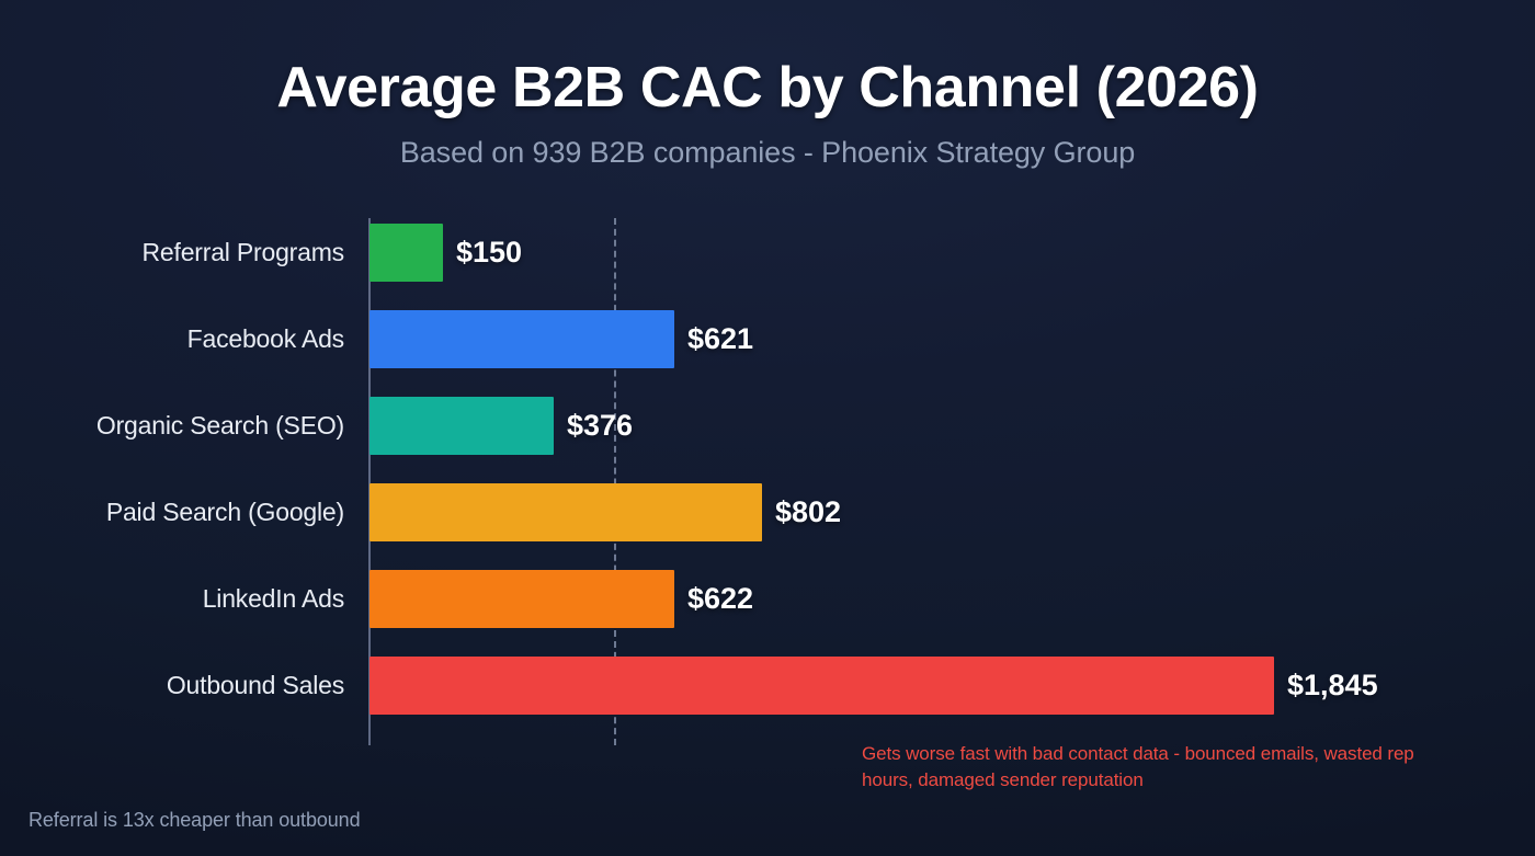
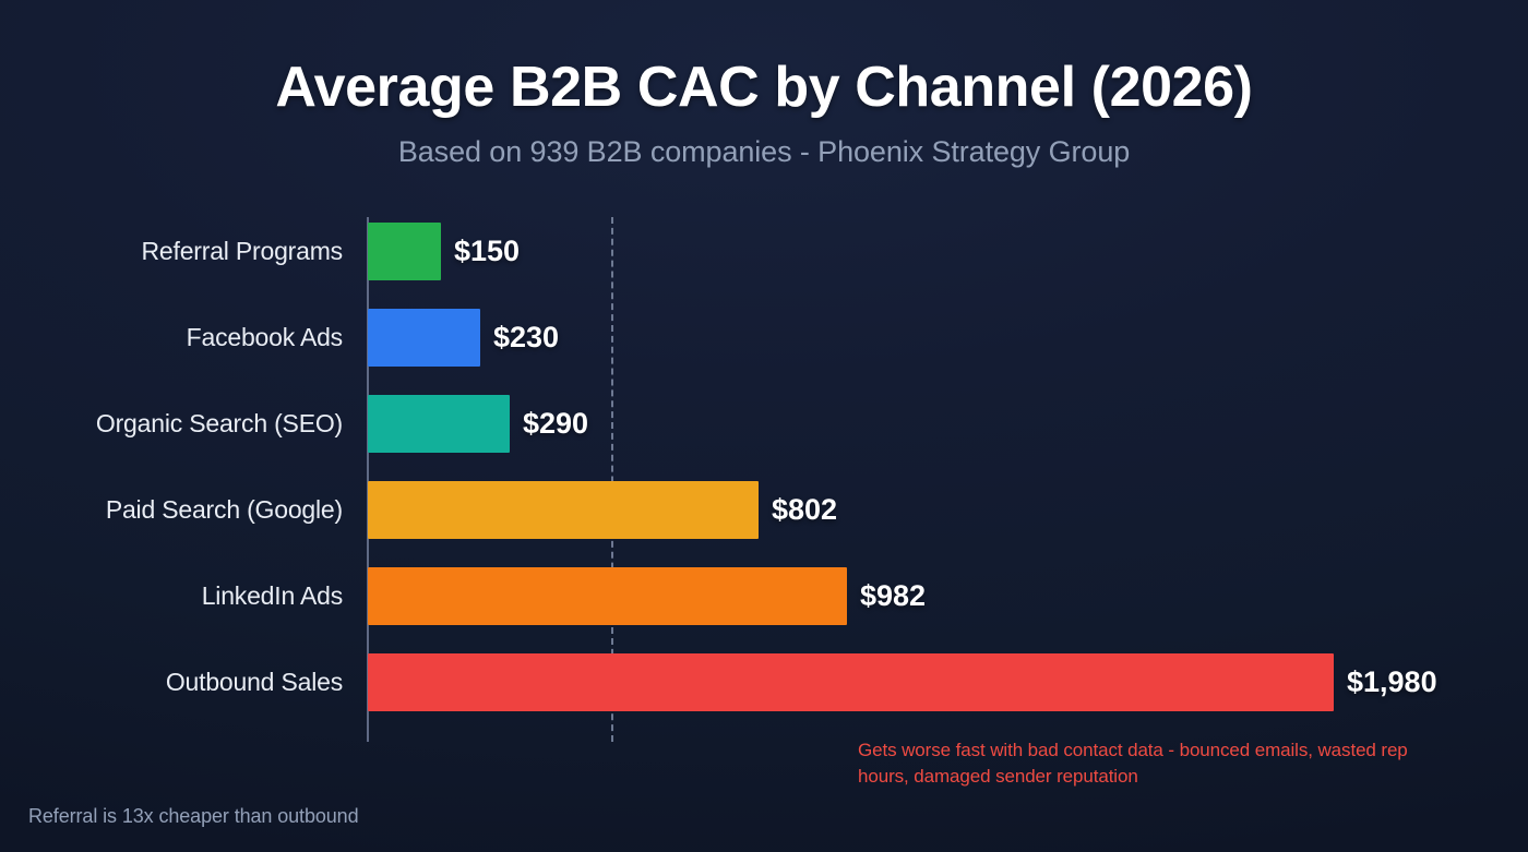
Facebook Ads: $621 -> $230
Organic Search (SEO): $376 -> $290
LinkedIn Ads: $622 -> $982
Outbound Sales: $1,845 -> $1,980
